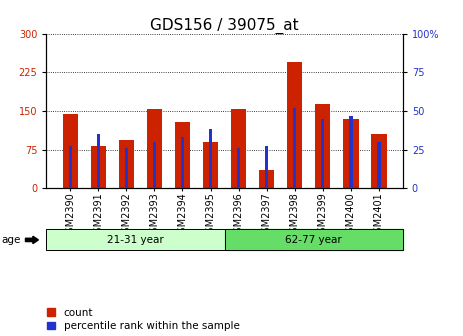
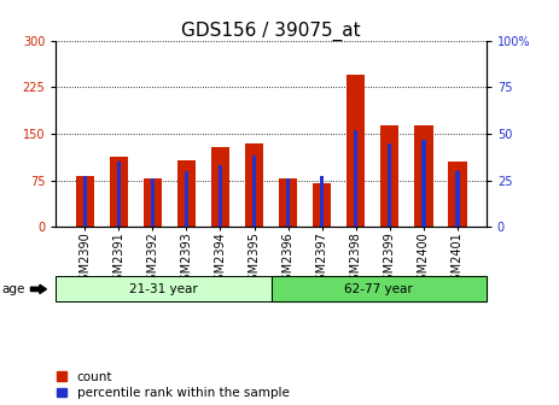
count/GSM2390: 144 -> 82
count/GSM2391: 82 -> 112
count/GSM2392: 94 -> 78
count/GSM2393: 154 -> 107
count/GSM2395: 90 -> 135
count/GSM2396: 154 -> 78
count/GSM2397: 36 -> 70
count/GSM2400: 134 -> 163
